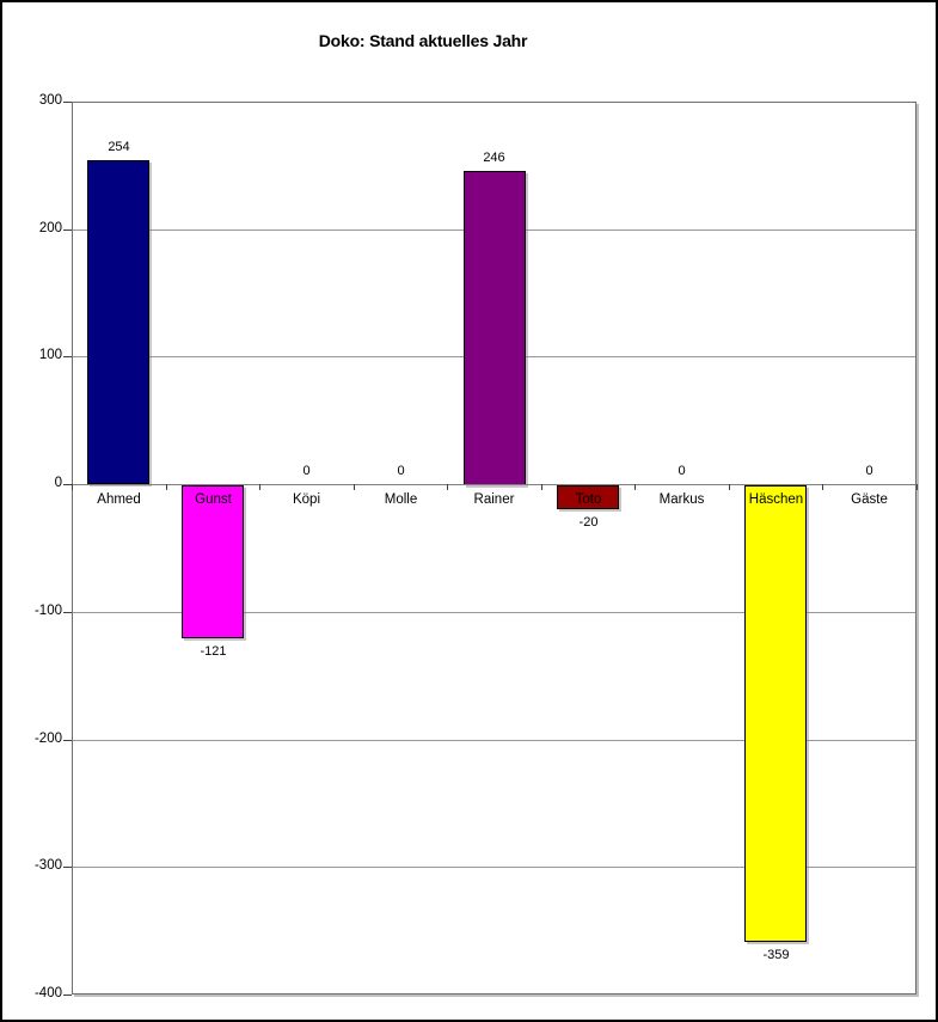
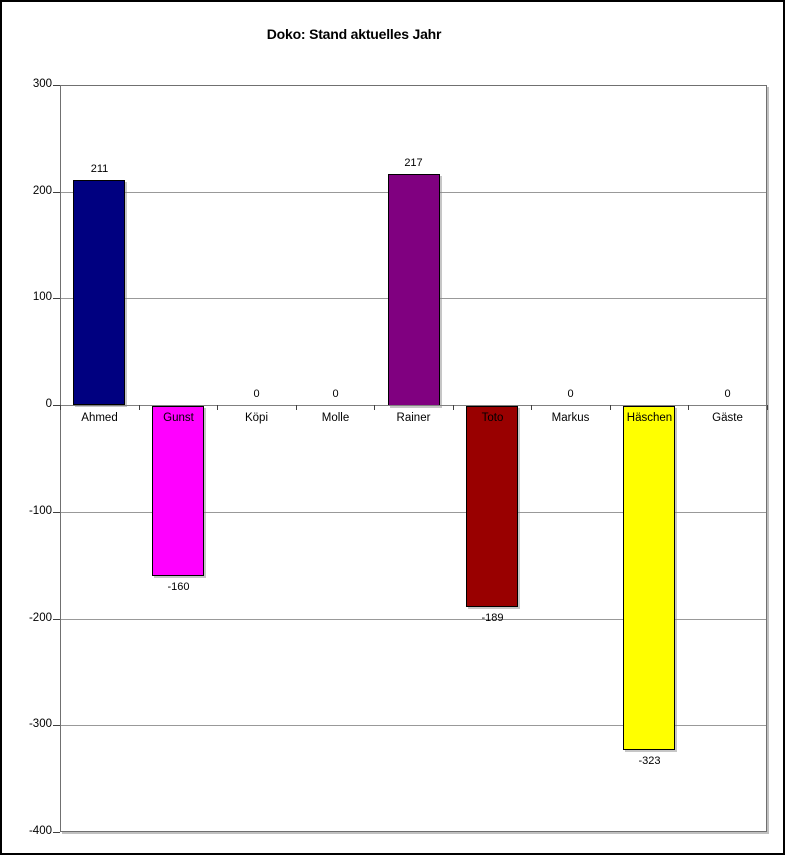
Ahmed: 254 -> 211
Gunst: -121 -> -160
Rainer: 246 -> 217
Toto: -20 -> -189
Häschen: -359 -> -323
